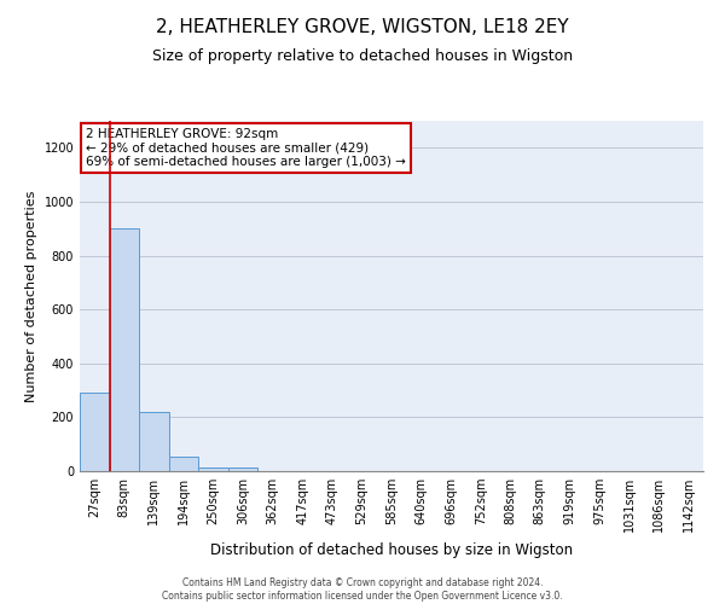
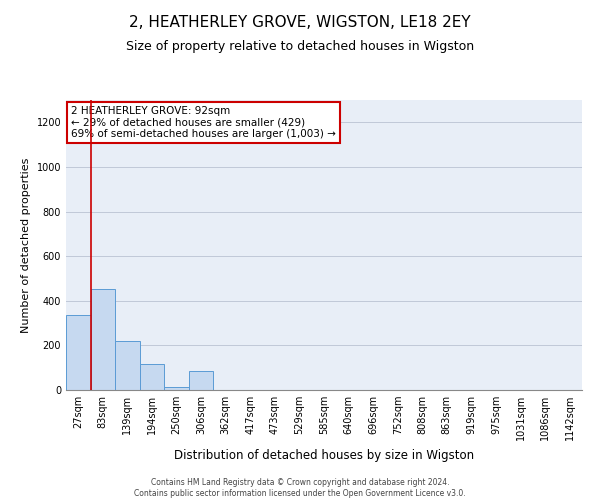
27sqm: 290 -> 335
83sqm: 900 -> 455
194sqm: 55 -> 115
306sqm: 12 -> 85
